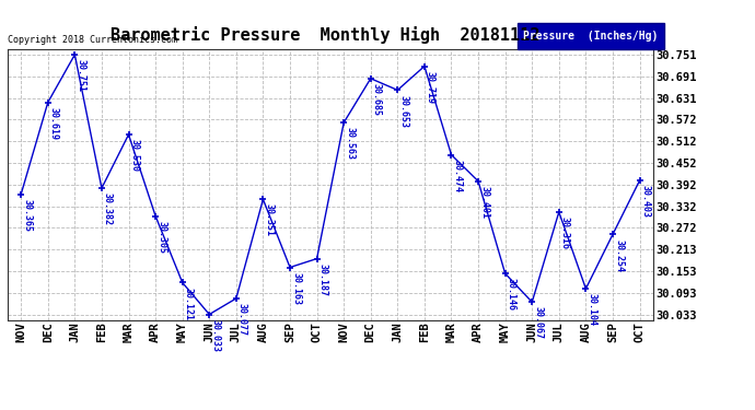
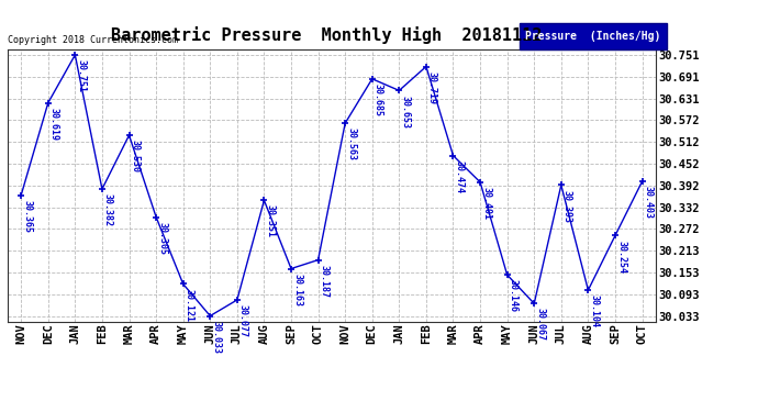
JUL: 30.316 -> 30.393
